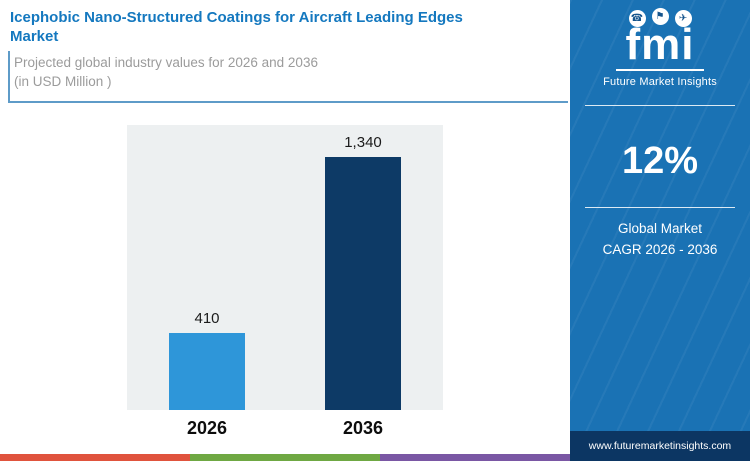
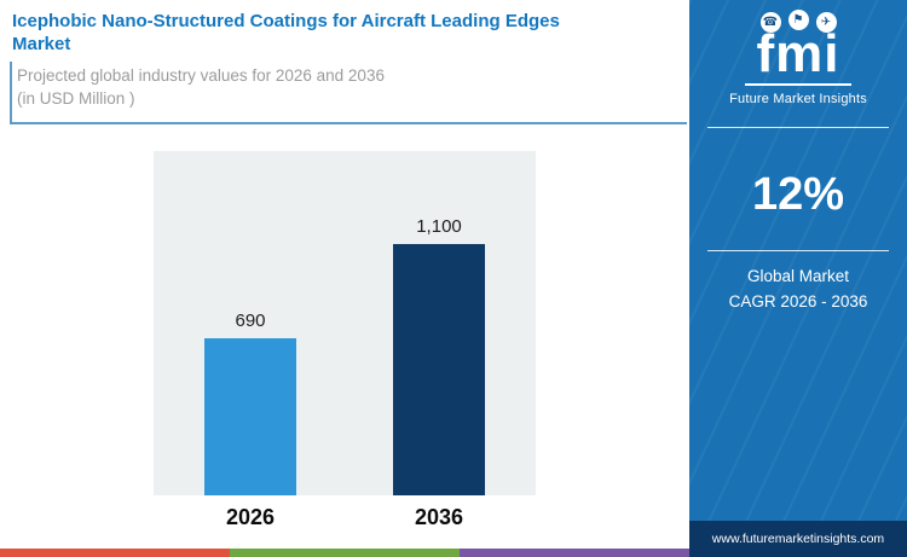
2026: 410 -> 690
2036: 1,340 -> 1,100
